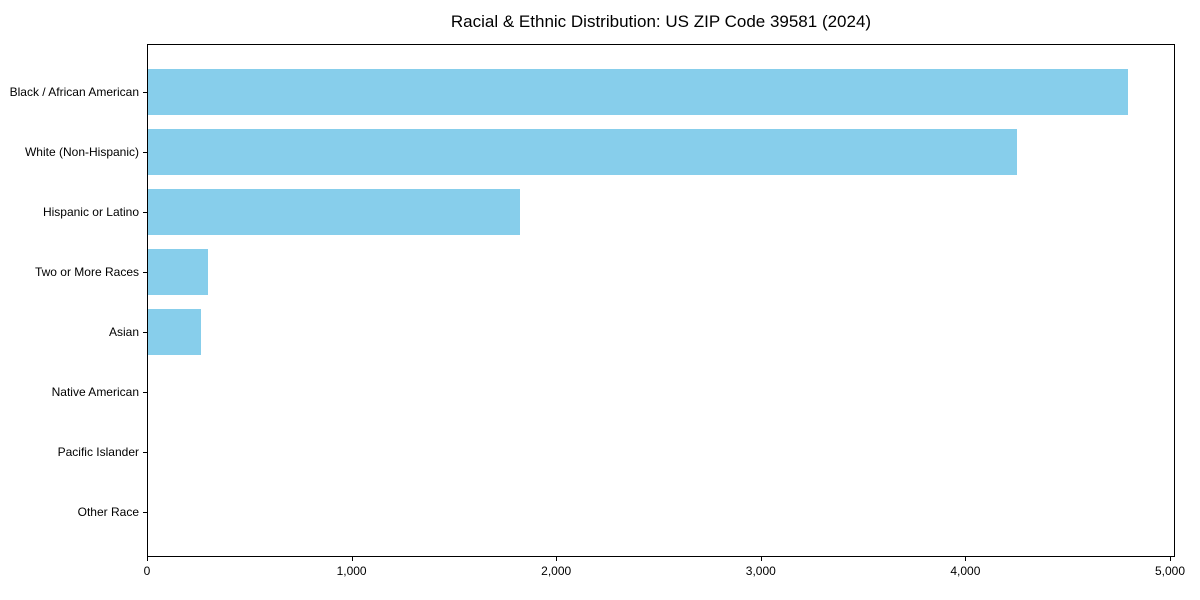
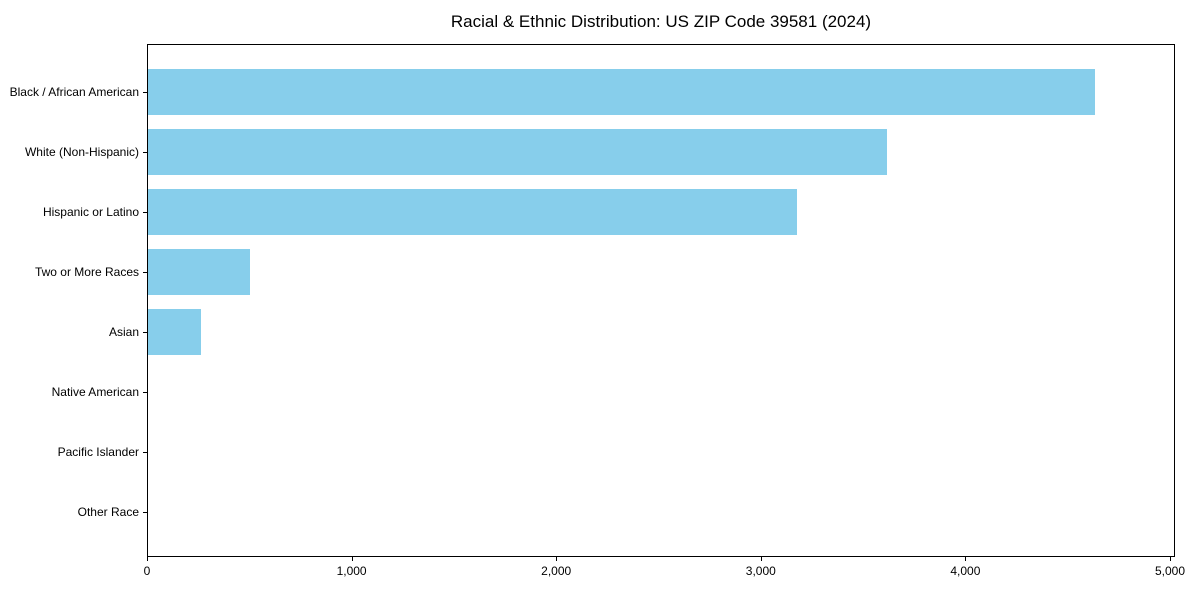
Black / African American: 4790 -> 4630
White (Non-Hispanic): 4240 -> 3610
Hispanic or Latino: 1820 -> 3170
Two or More Races: 300 -> 500
